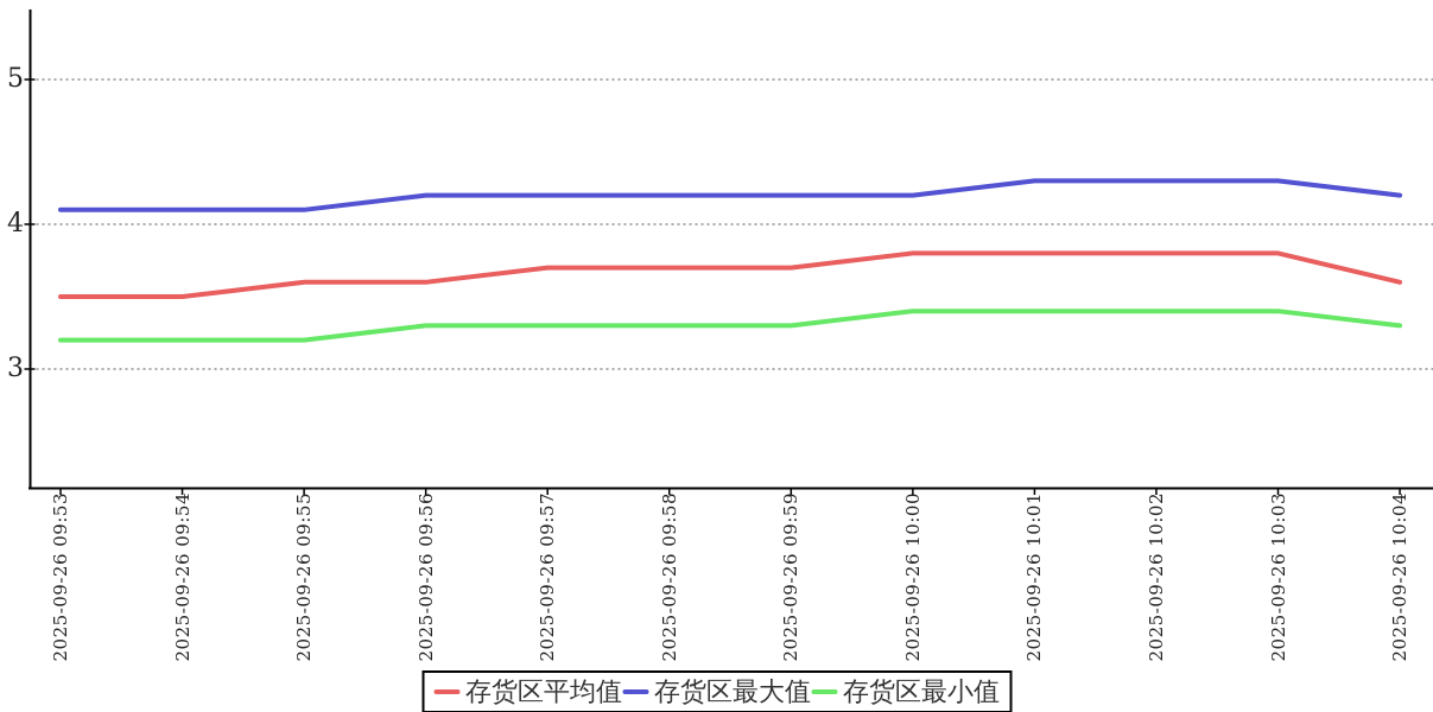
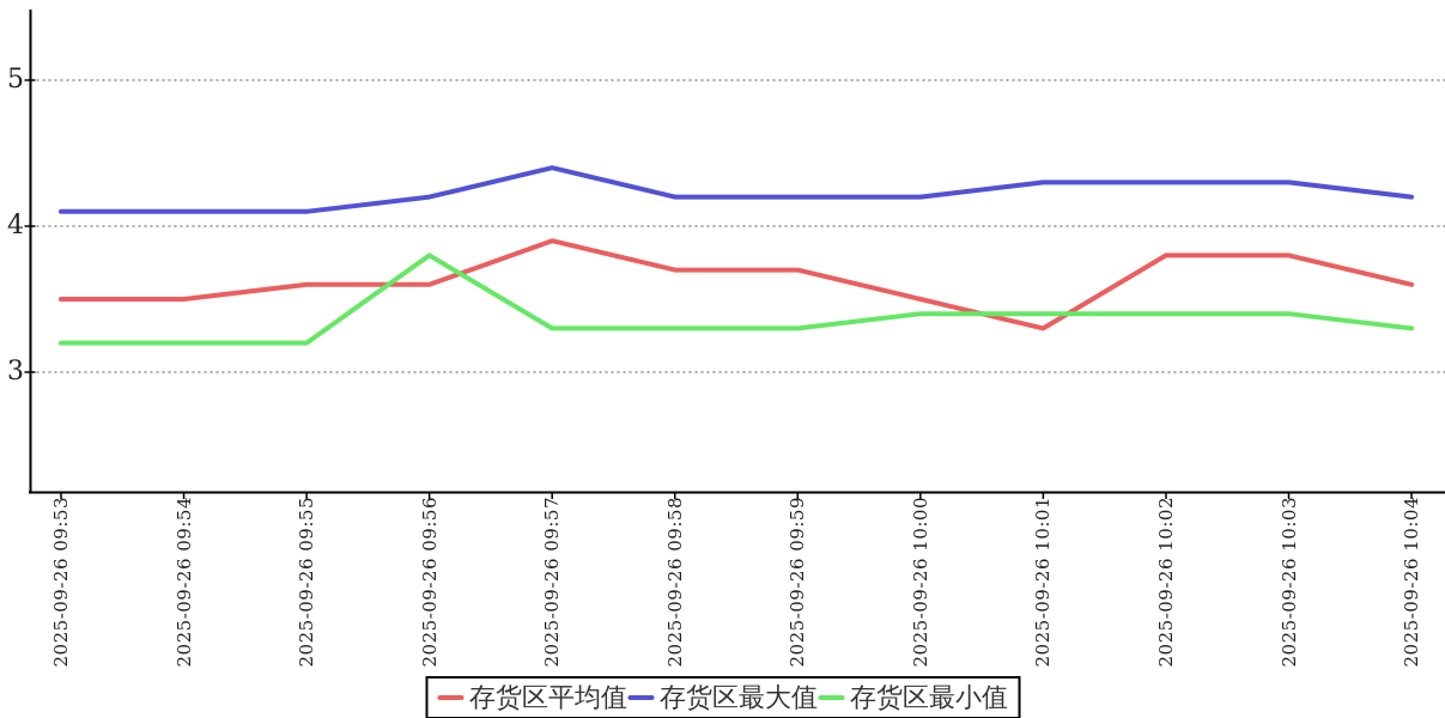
存货区最小值/2025-09-26 09:56: 3.3 -> 3.8
存货区平均值/2025-09-26 09:57: 3.7 -> 3.9
存货区最大值/2025-09-26 09:57: 4.2 -> 4.4
存货区平均值/2025-09-26 10:00: 3.8 -> 3.5
存货区平均值/2025-09-26 10:01: 3.8 -> 3.3
